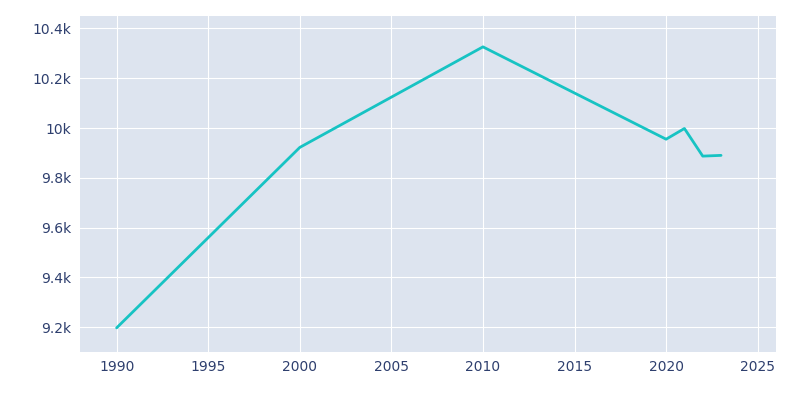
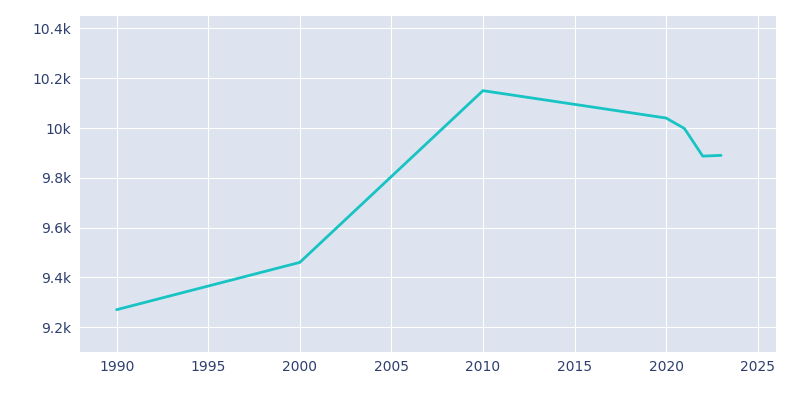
1990: 9.197k -> 9.270k
2000: 9.922k -> 9.460k
2010: 10.326k -> 10.150k
2020: 9.955k -> 10.040k
